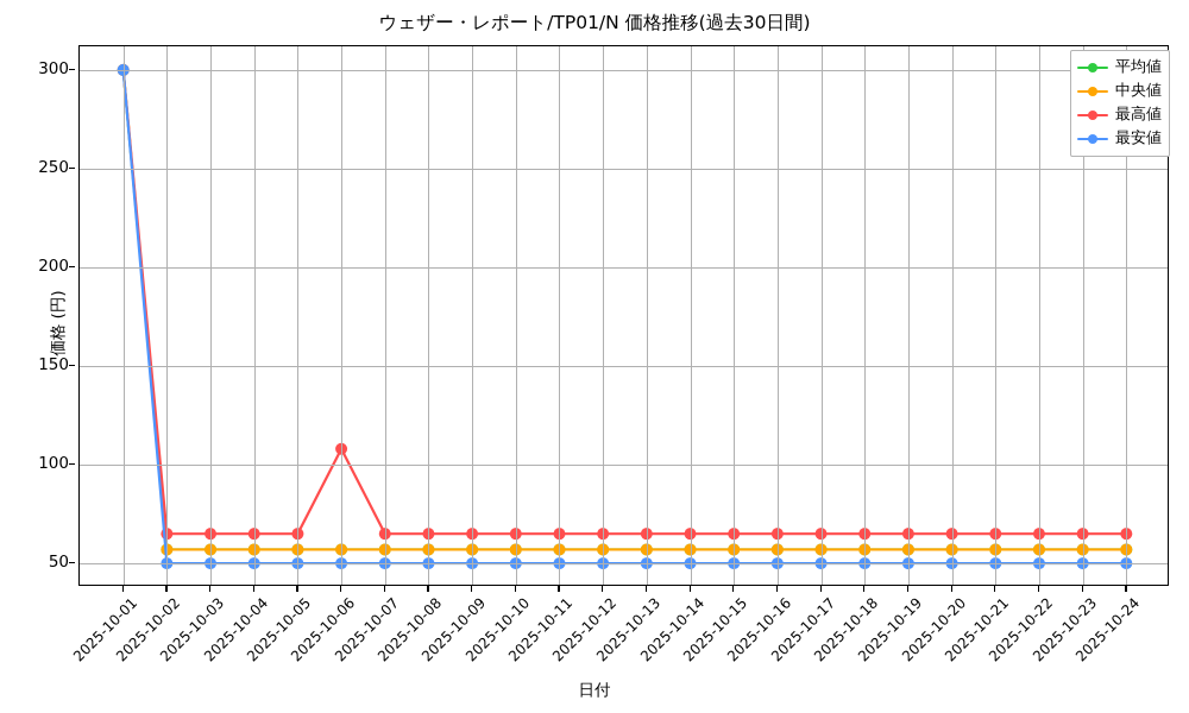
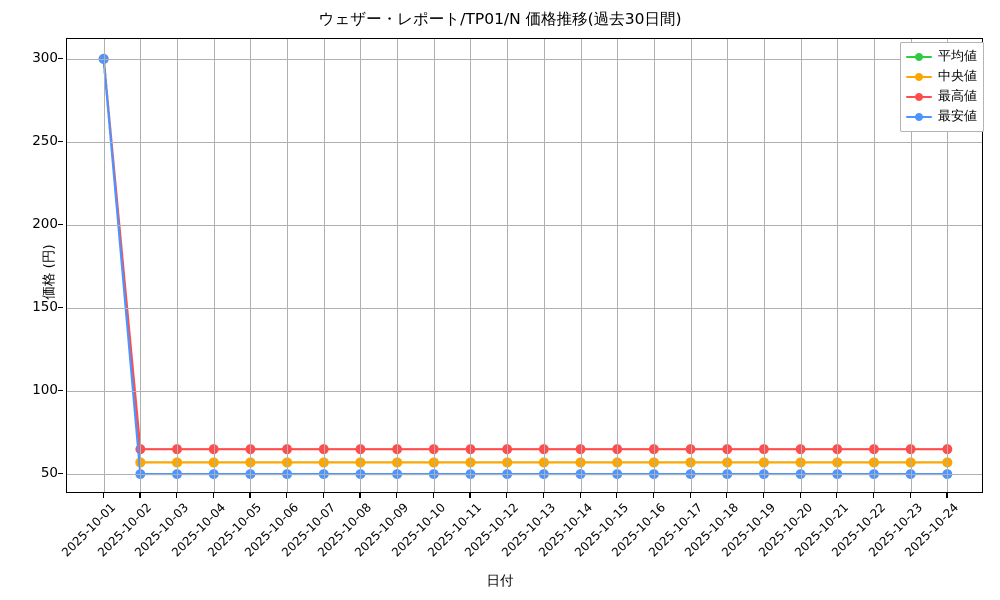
最高値/2025-10-06: 108 -> 65
